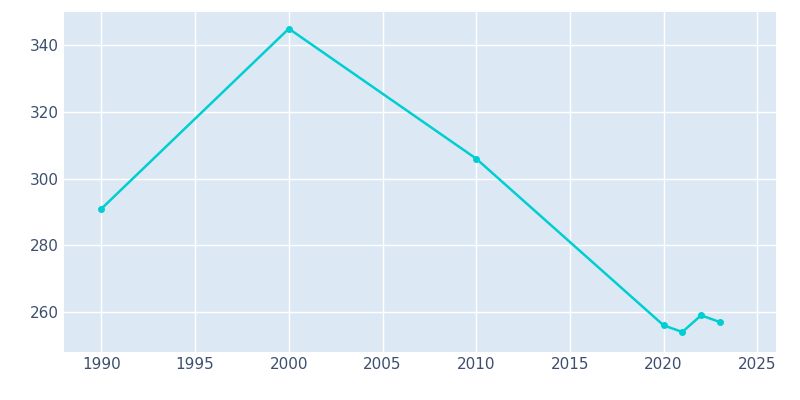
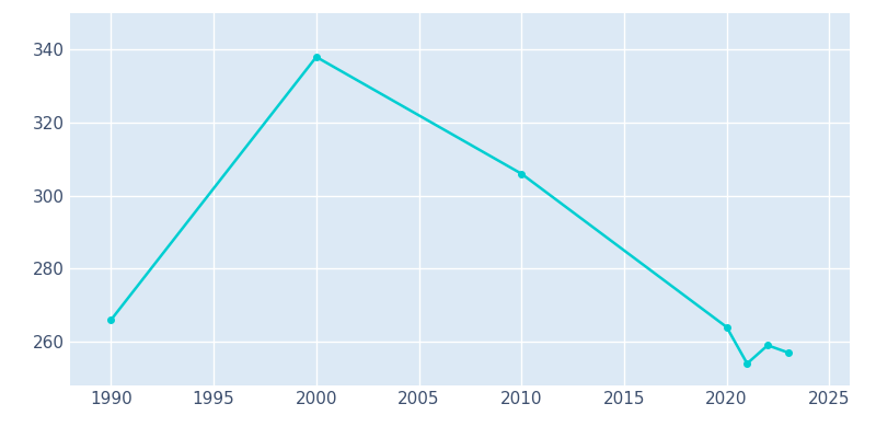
1990: 291 -> 266
2000: 345 -> 338
2020: 256 -> 264
